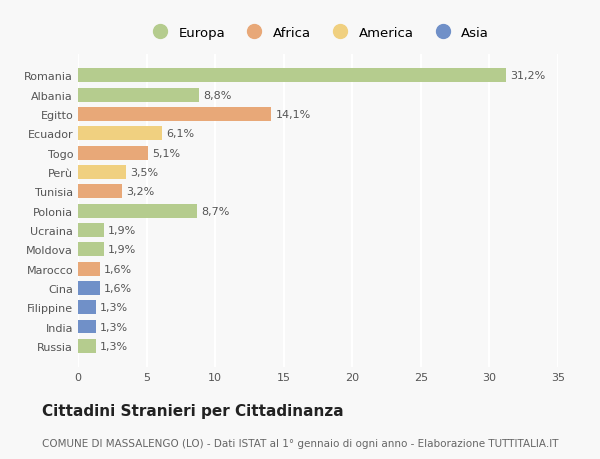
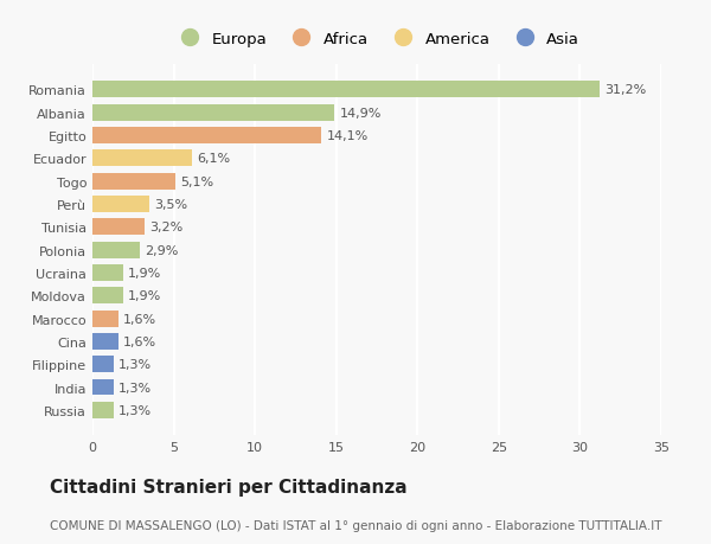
Albania: 8,8% -> 14,9%
Polonia: 8,7% -> 2,9%
